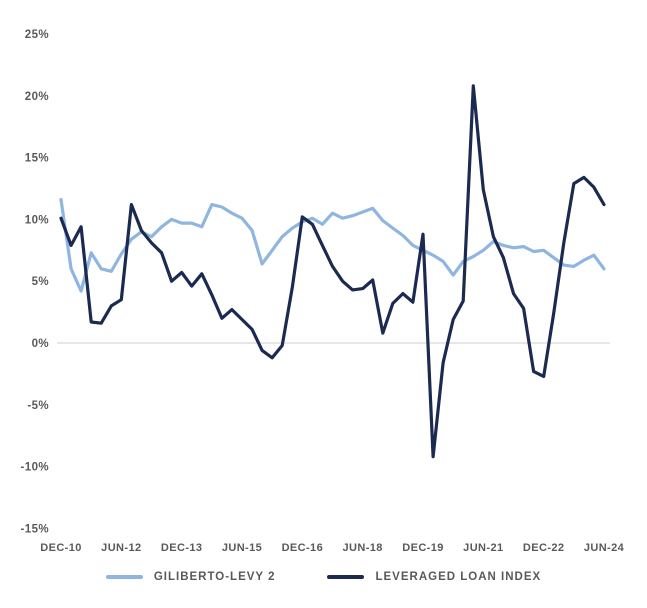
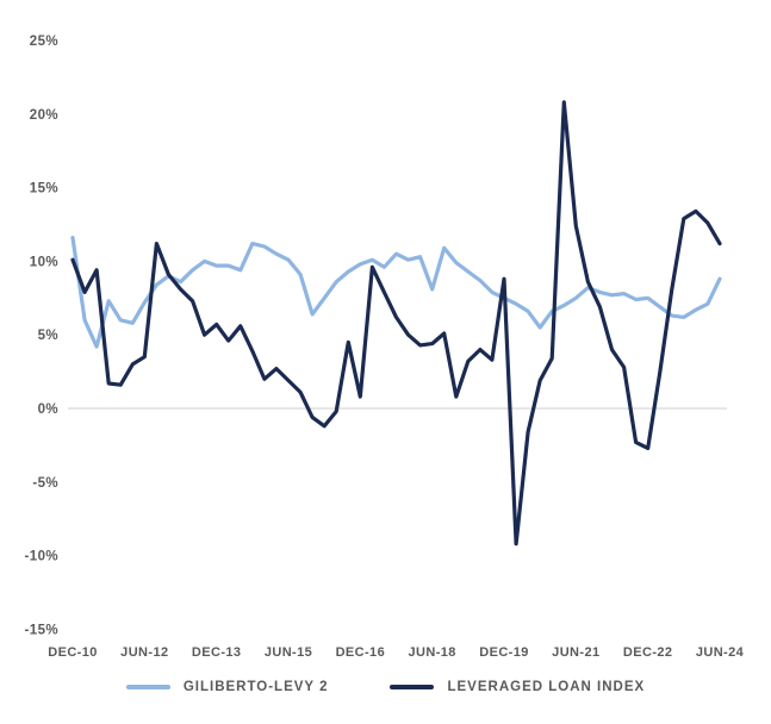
LEVERAGED LOAN INDEX/DEC-16: 10.2% -> 0.8%
GILIBERTO-LEVY 2/JUN-18: 10.6% -> 8.1%
GILIBERTO-LEVY 2/JUN-24: 6.0% -> 8.8%
